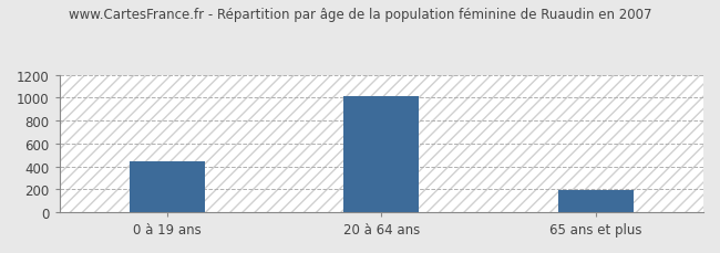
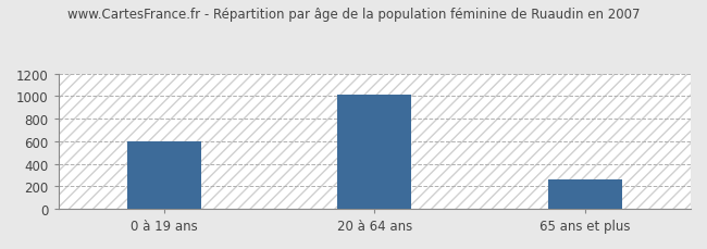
0 à 19 ans: 450 -> 600
65 ans et plus: 200 -> 260
